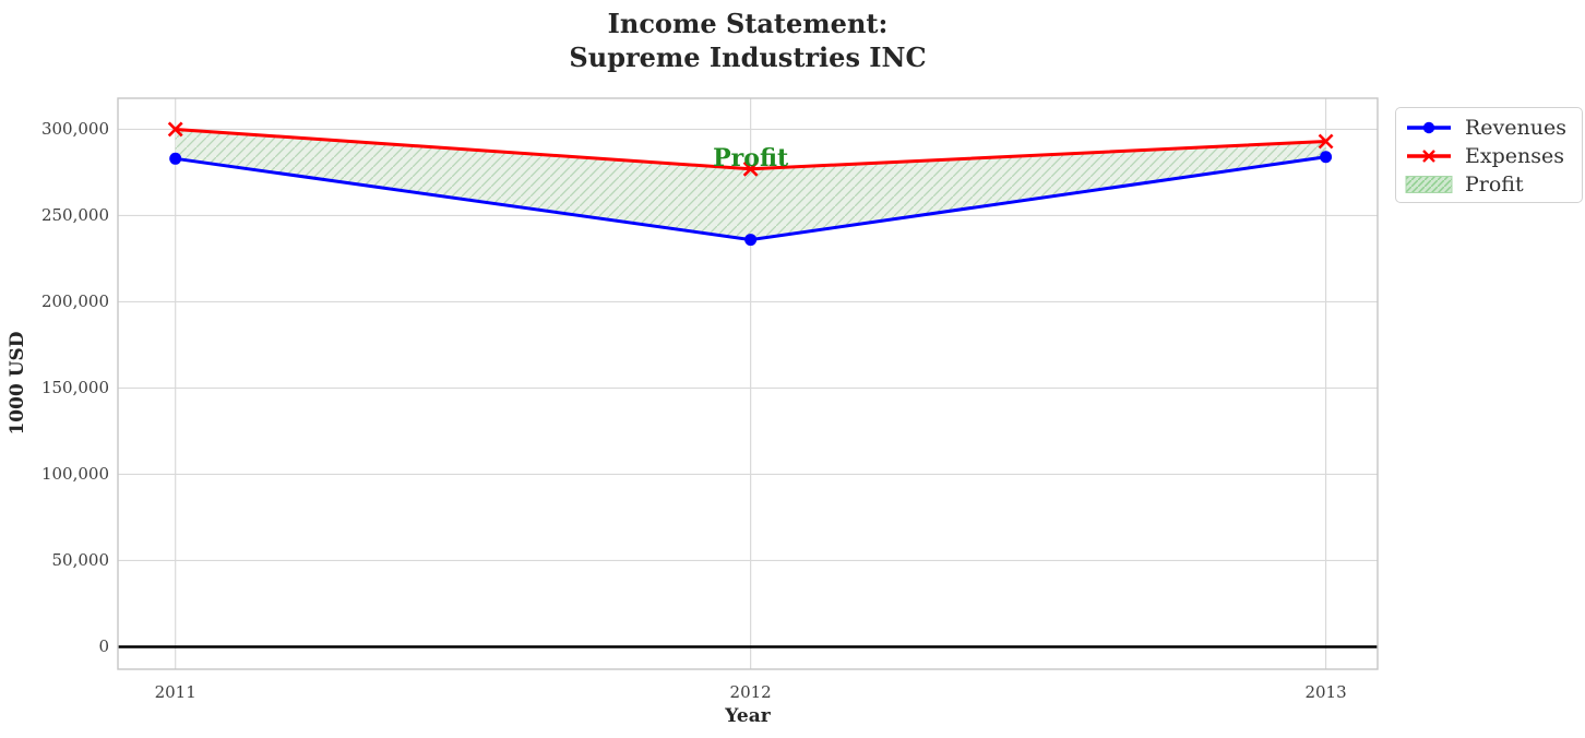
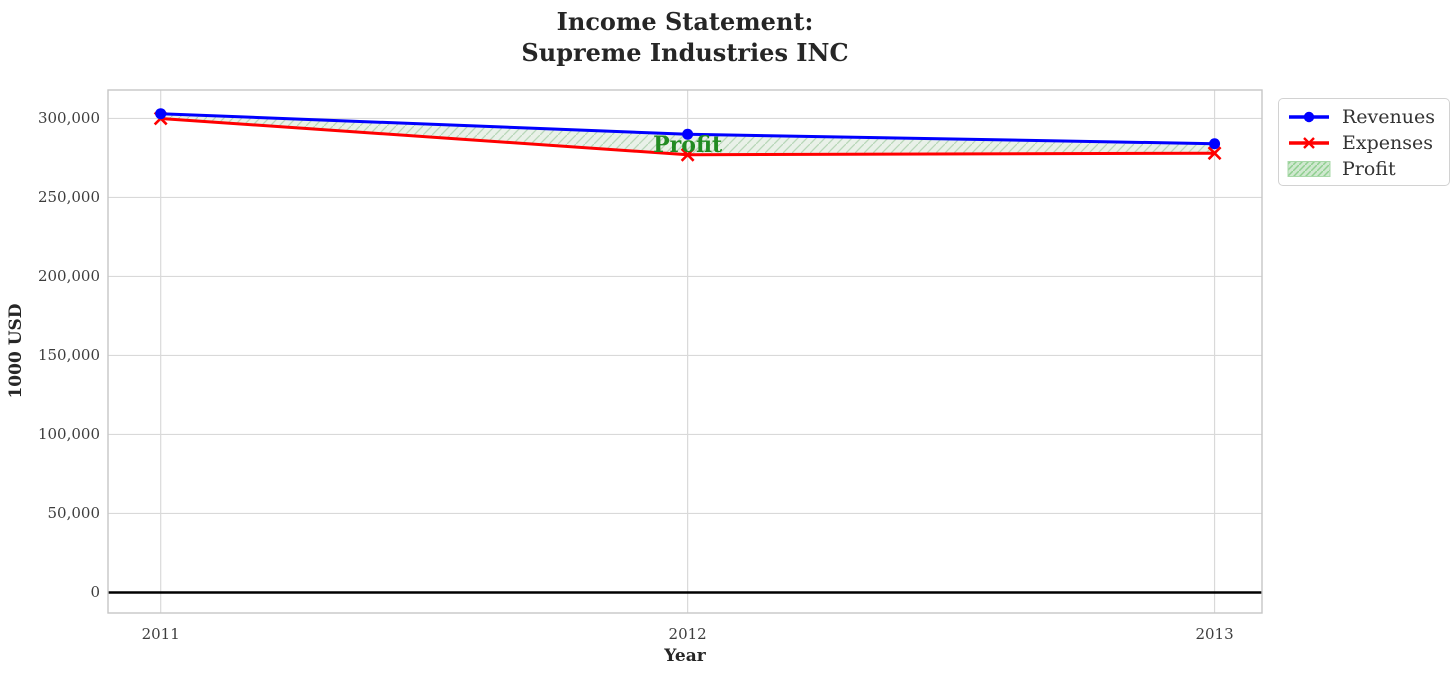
Revenues/2011: 283000 -> 303000
Revenues/2012: 236000 -> 290000
Expenses/2013: 293000 -> 278000
